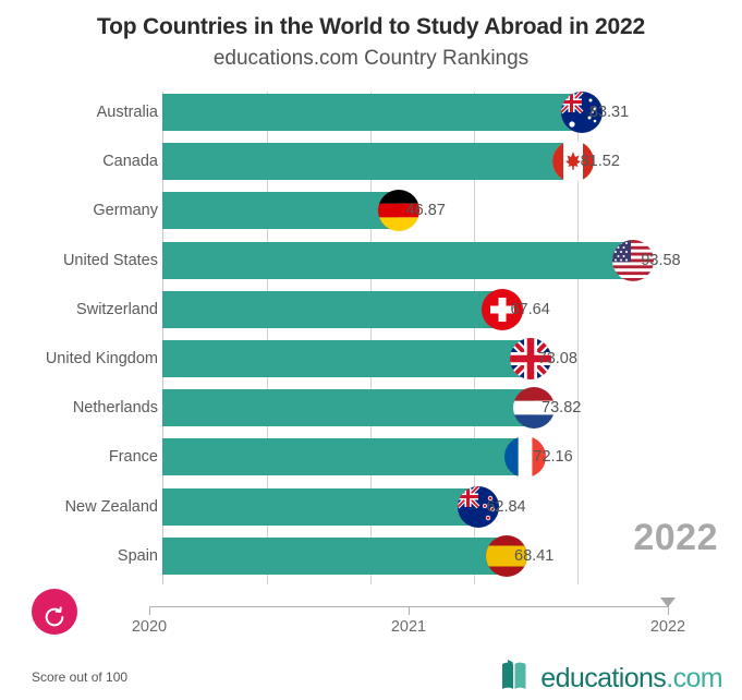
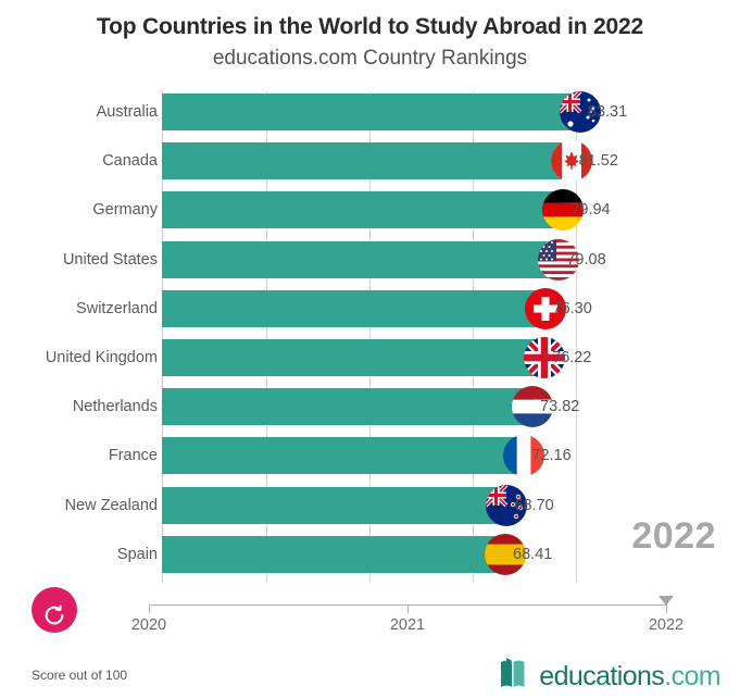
Germany: 46.87 -> 79.94
United States: 93.58 -> 79.08
Switzerland: 67.64 -> 76.30
United Kingdom: 73.08 -> 76.22
New Zealand: 62.84 -> 68.70
